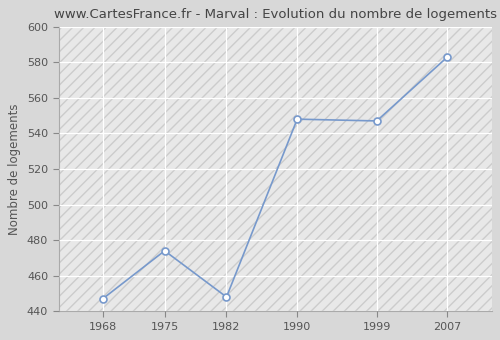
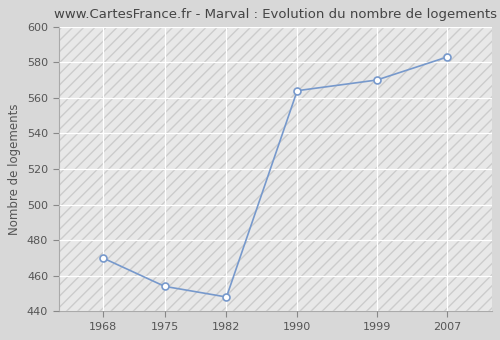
1968: 447 -> 470
1975: 474 -> 454
1990: 548 -> 564
1999: 547 -> 570
